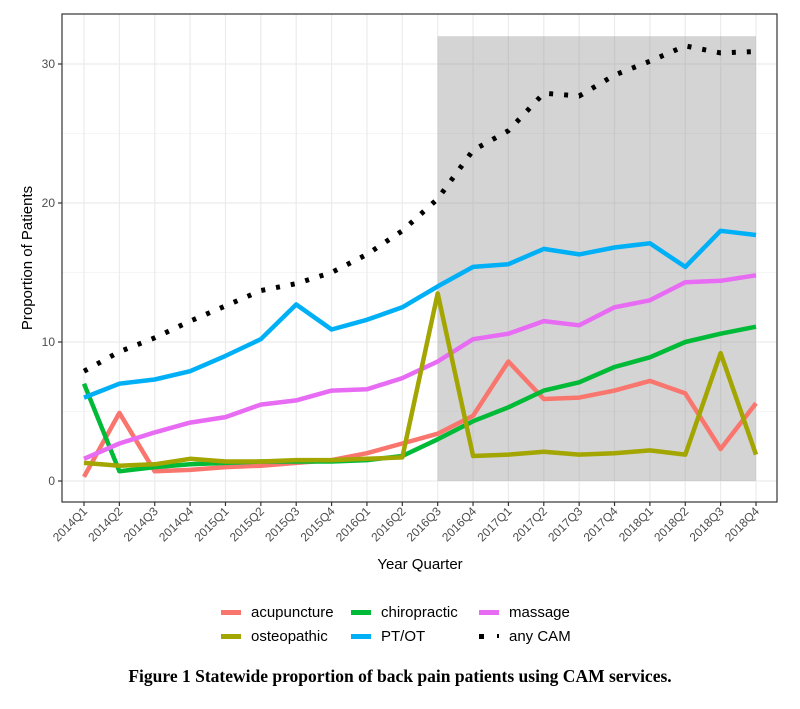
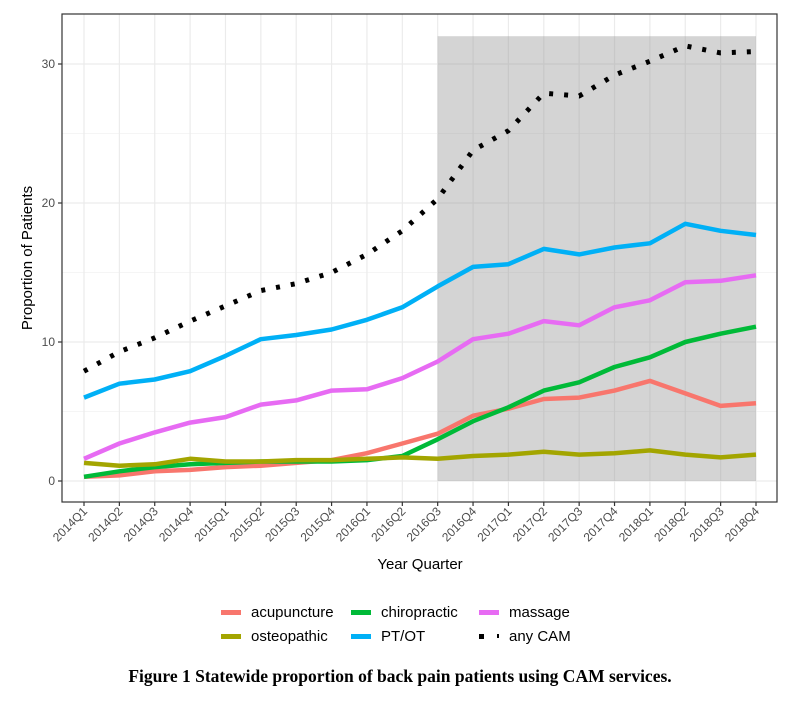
chiropractic/2014Q1: 7.0 -> 0.3
acupuncture/2014Q2: 4.9 -> 0.4
PT/OT/2015Q3: 12.7 -> 10.5
osteopathic/2016Q3: 13.5 -> 1.6
acupuncture/2017Q1: 8.6 -> 5.2
PT/OT/2018Q2: 15.4 -> 18.5
acupuncture/2018Q3: 2.3 -> 5.4
osteopathic/2018Q3: 9.2 -> 1.7
